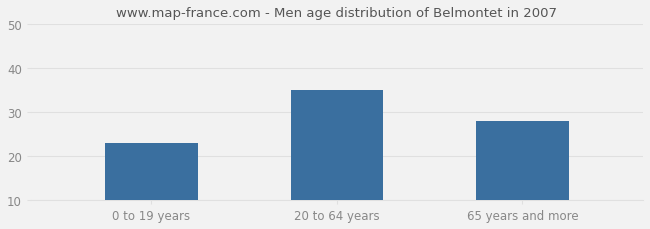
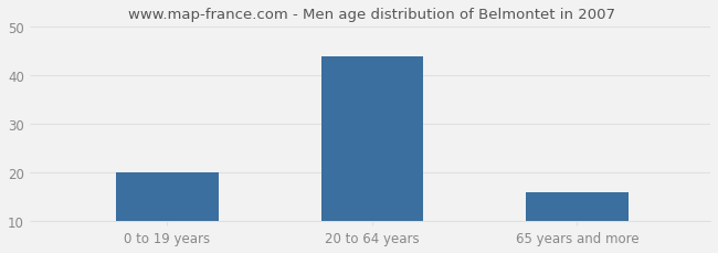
0 to 19 years: 23 -> 20
20 to 64 years: 35 -> 44
65 years and more: 28 -> 16
